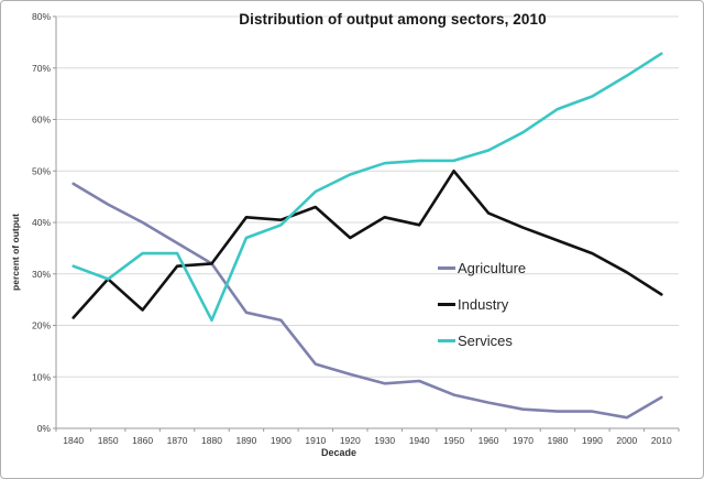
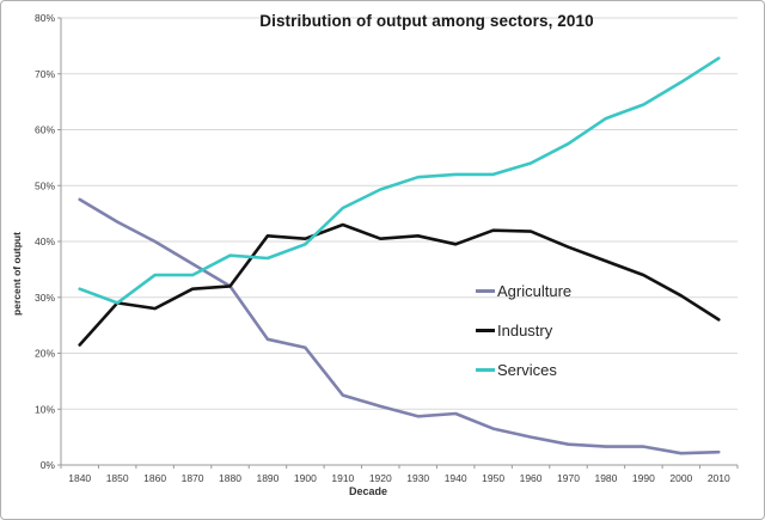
Industry/1860: 23% -> 28%
Services/1880: 21% -> 38%
Industry/1920: 37% -> 40%
Industry/1950: 50% -> 42%
Agriculture/2010: 6% -> 2%
